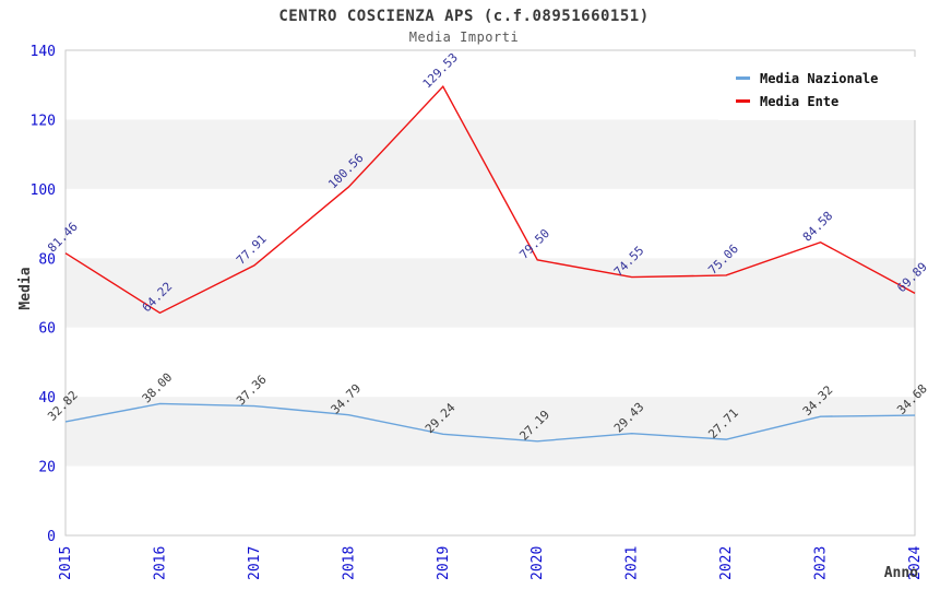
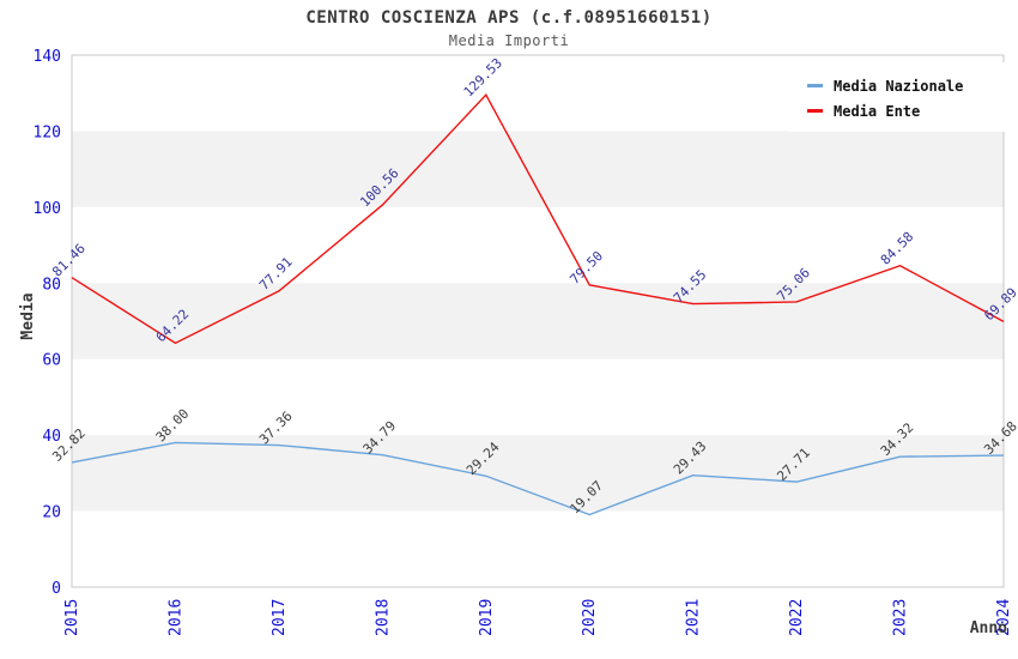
Media Nazionale/2020: 27.19 -> 19.07
